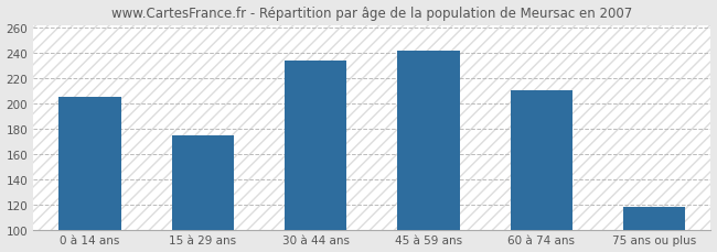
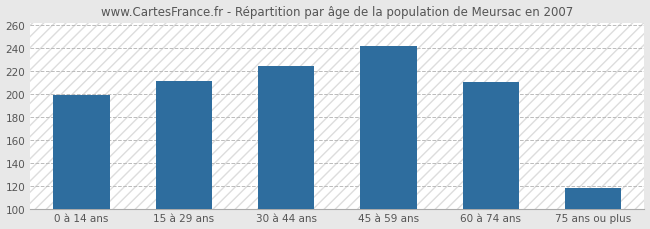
0 à 14 ans: 205 -> 199
15 à 29 ans: 175 -> 211
30 à 44 ans: 234 -> 224
